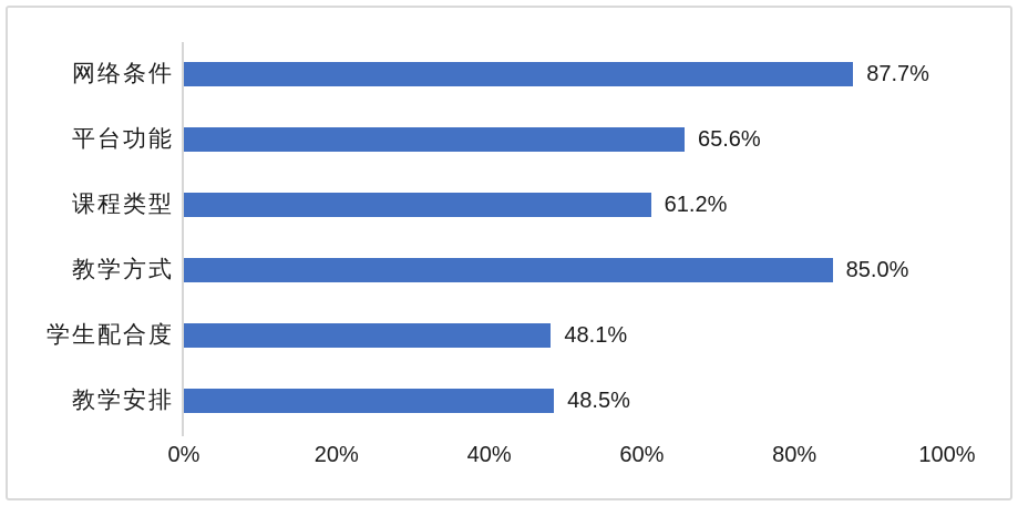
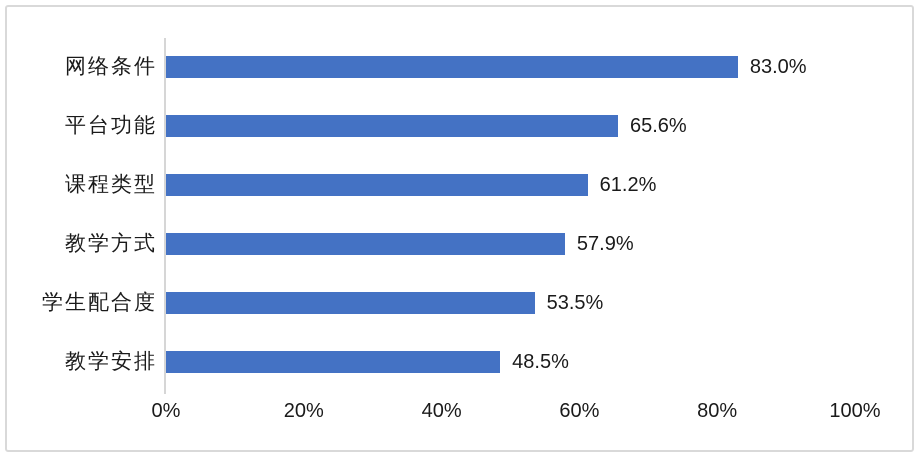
网络条件: 87.7% -> 83.0%
教学方式: 85.0% -> 57.9%
学生配合度: 48.1% -> 53.5%
